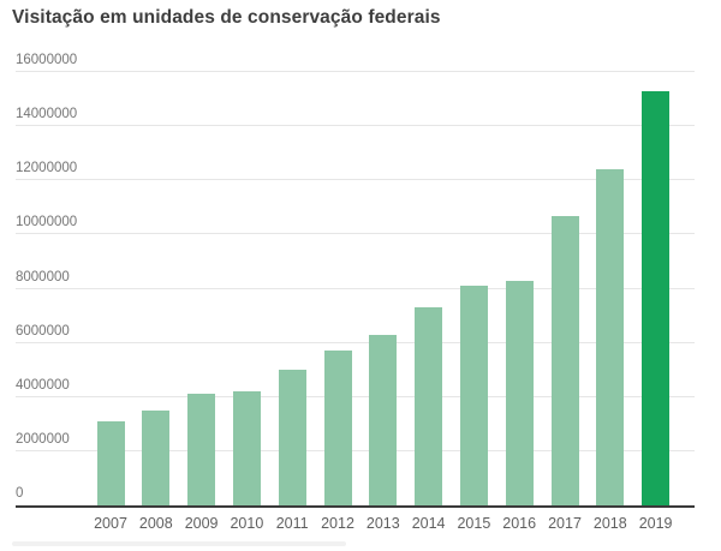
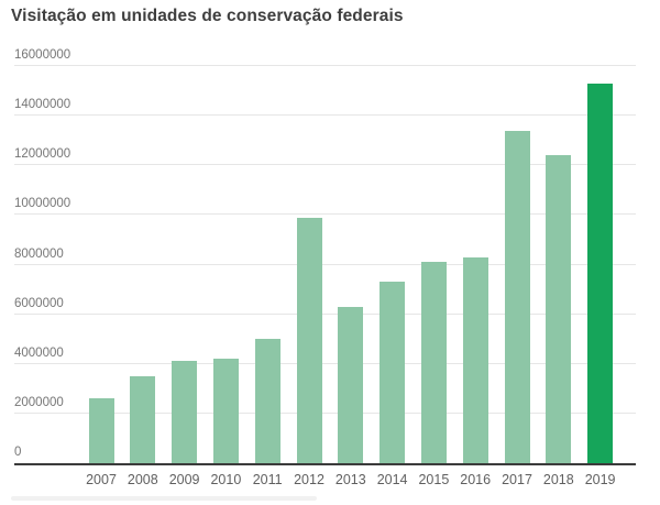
2007: 3100000 -> 2600000
2012: 5700000 -> 9900000
2017: 10700000 -> 13400000
